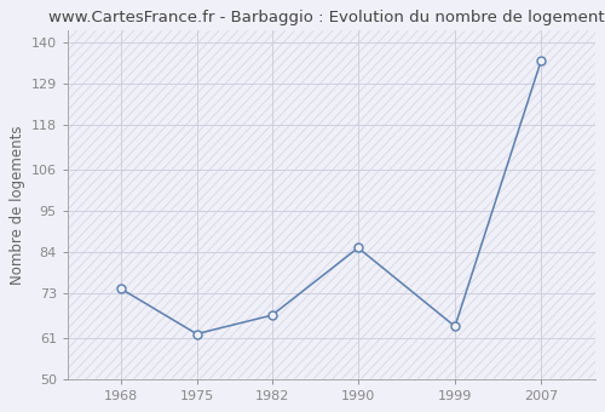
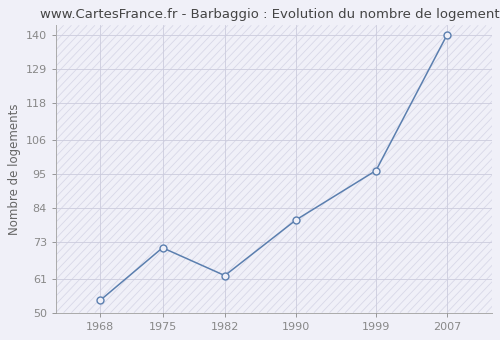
1968: 74 -> 54
1975: 62 -> 71
1982: 67 -> 62
1990: 85 -> 80
1999: 64 -> 96
2007: 135 -> 140
